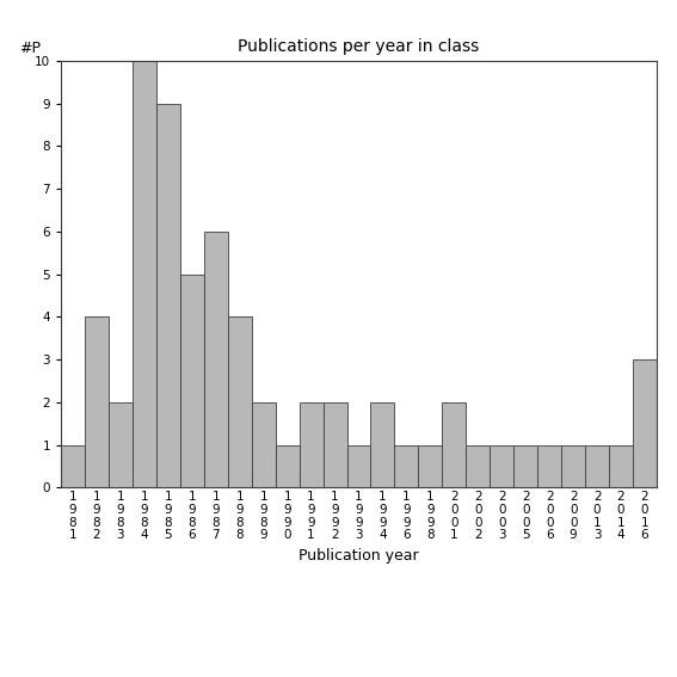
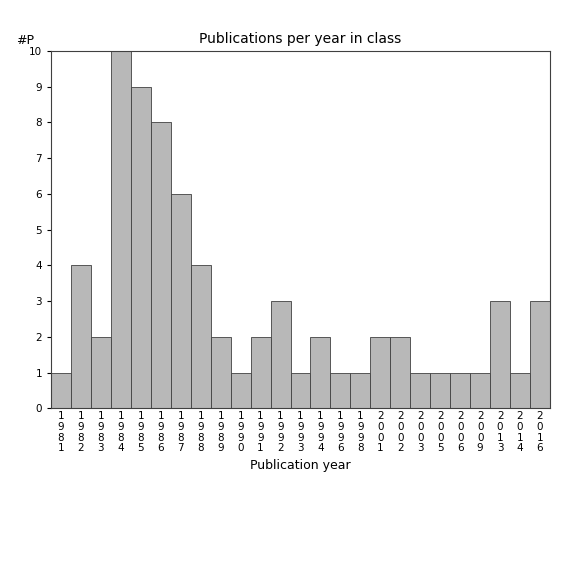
1 9 8 6: 5 -> 8
1 9 9 2: 2 -> 3
2 0 0 2: 1 -> 2
2 0 1 3: 1 -> 3
